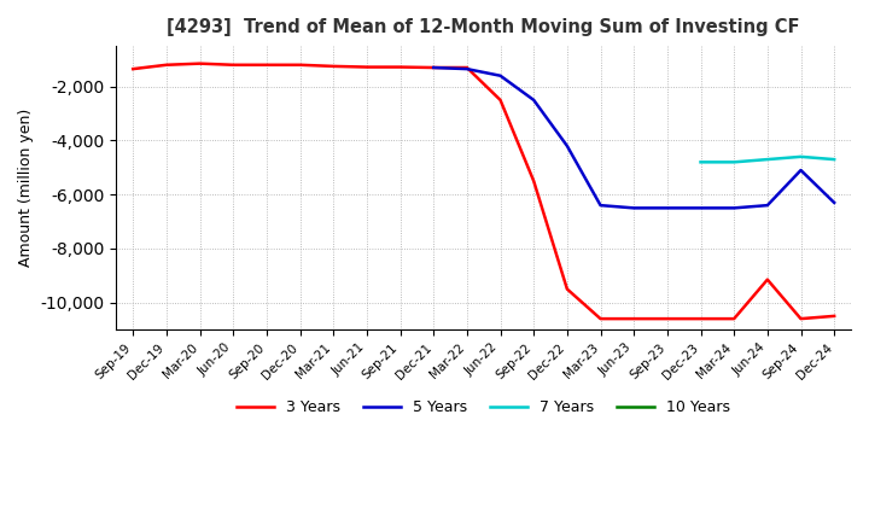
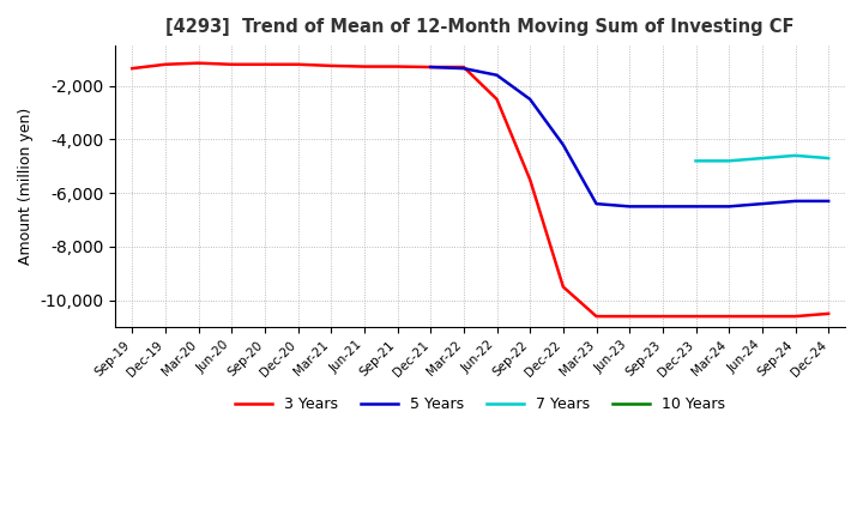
3 Years/Jun-24: -9,150 -> -10,600
5 Years/Sep-24: -5,100 -> -6,300
